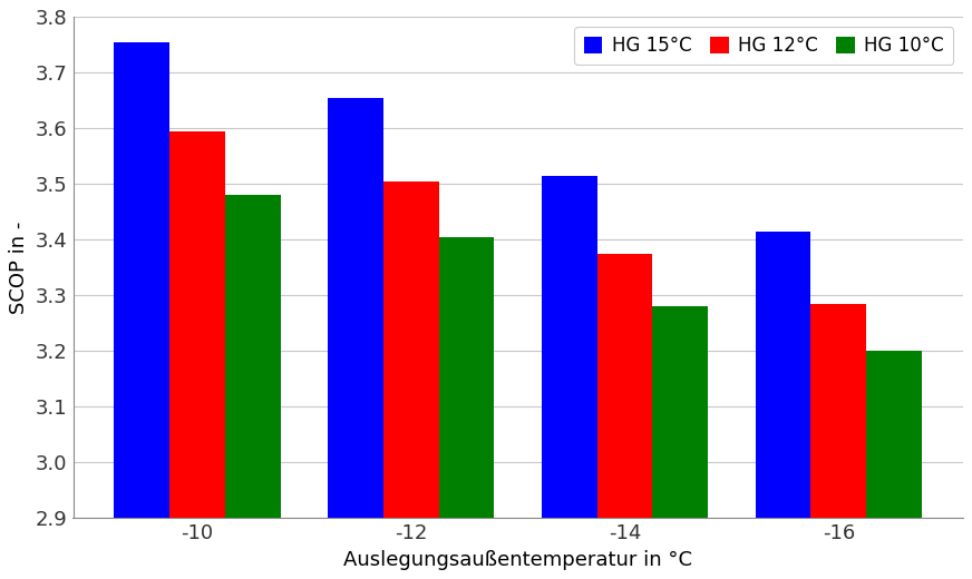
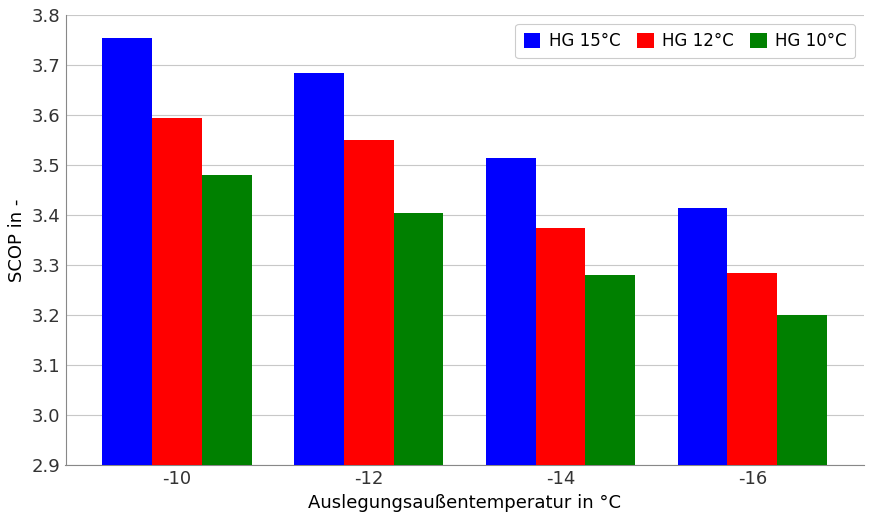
HG 15°C/-12: 3.655 -> 3.685
HG 12°C/-12: 3.505 -> 3.550
